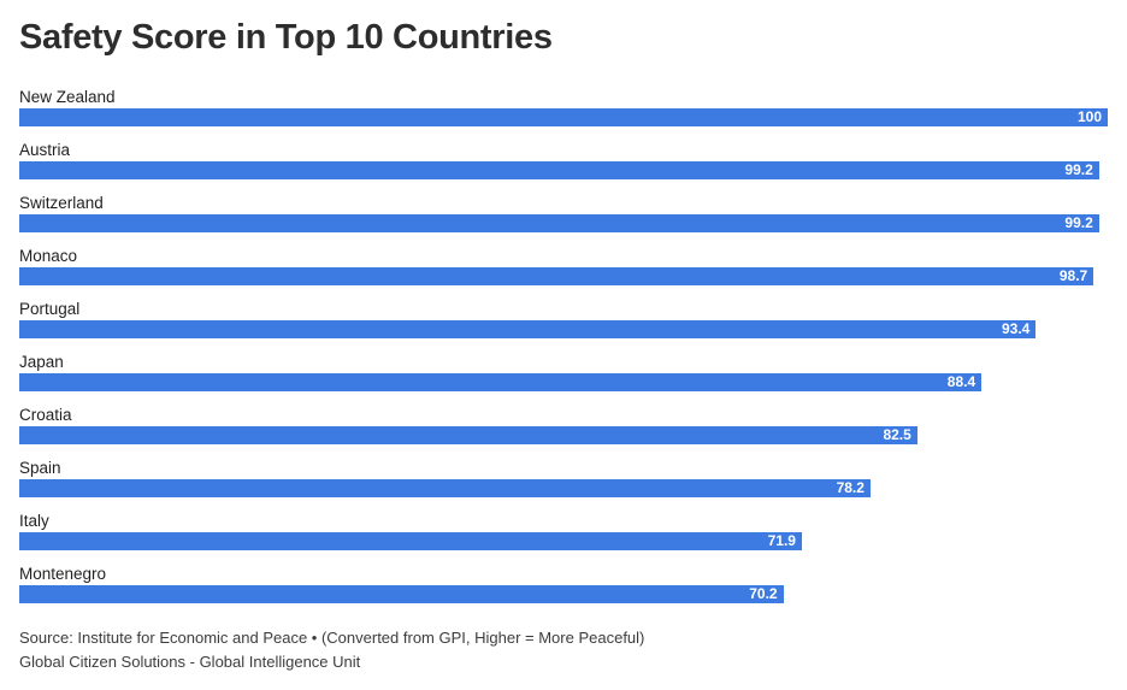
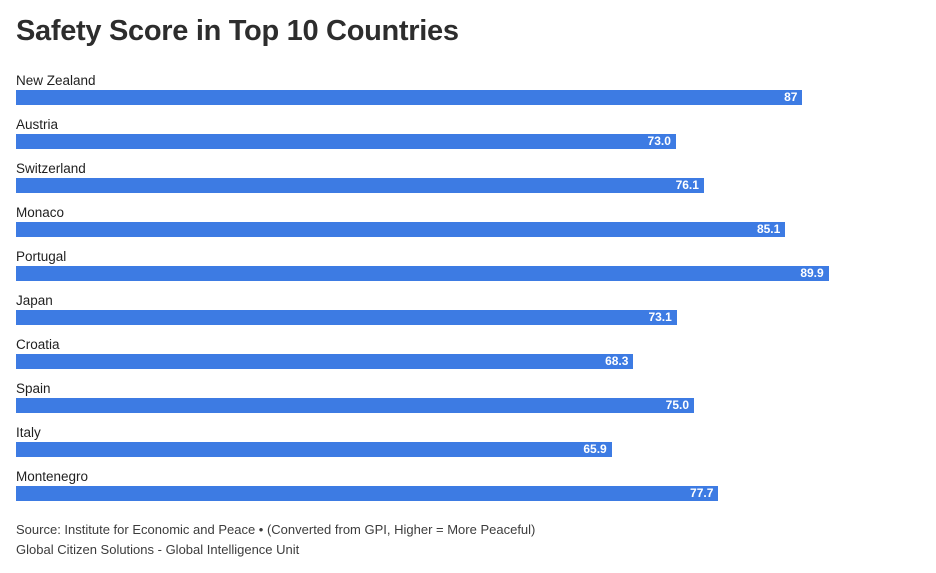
New Zealand: 100 -> 87
Austria: 99.2 -> 73.0
Switzerland: 99.2 -> 76.1
Monaco: 98.7 -> 85.1
Portugal: 93.4 -> 89.9
Japan: 88.4 -> 73.1
Croatia: 82.5 -> 68.3
Spain: 78.2 -> 75.0
Italy: 71.9 -> 65.9
Montenegro: 70.2 -> 77.7
